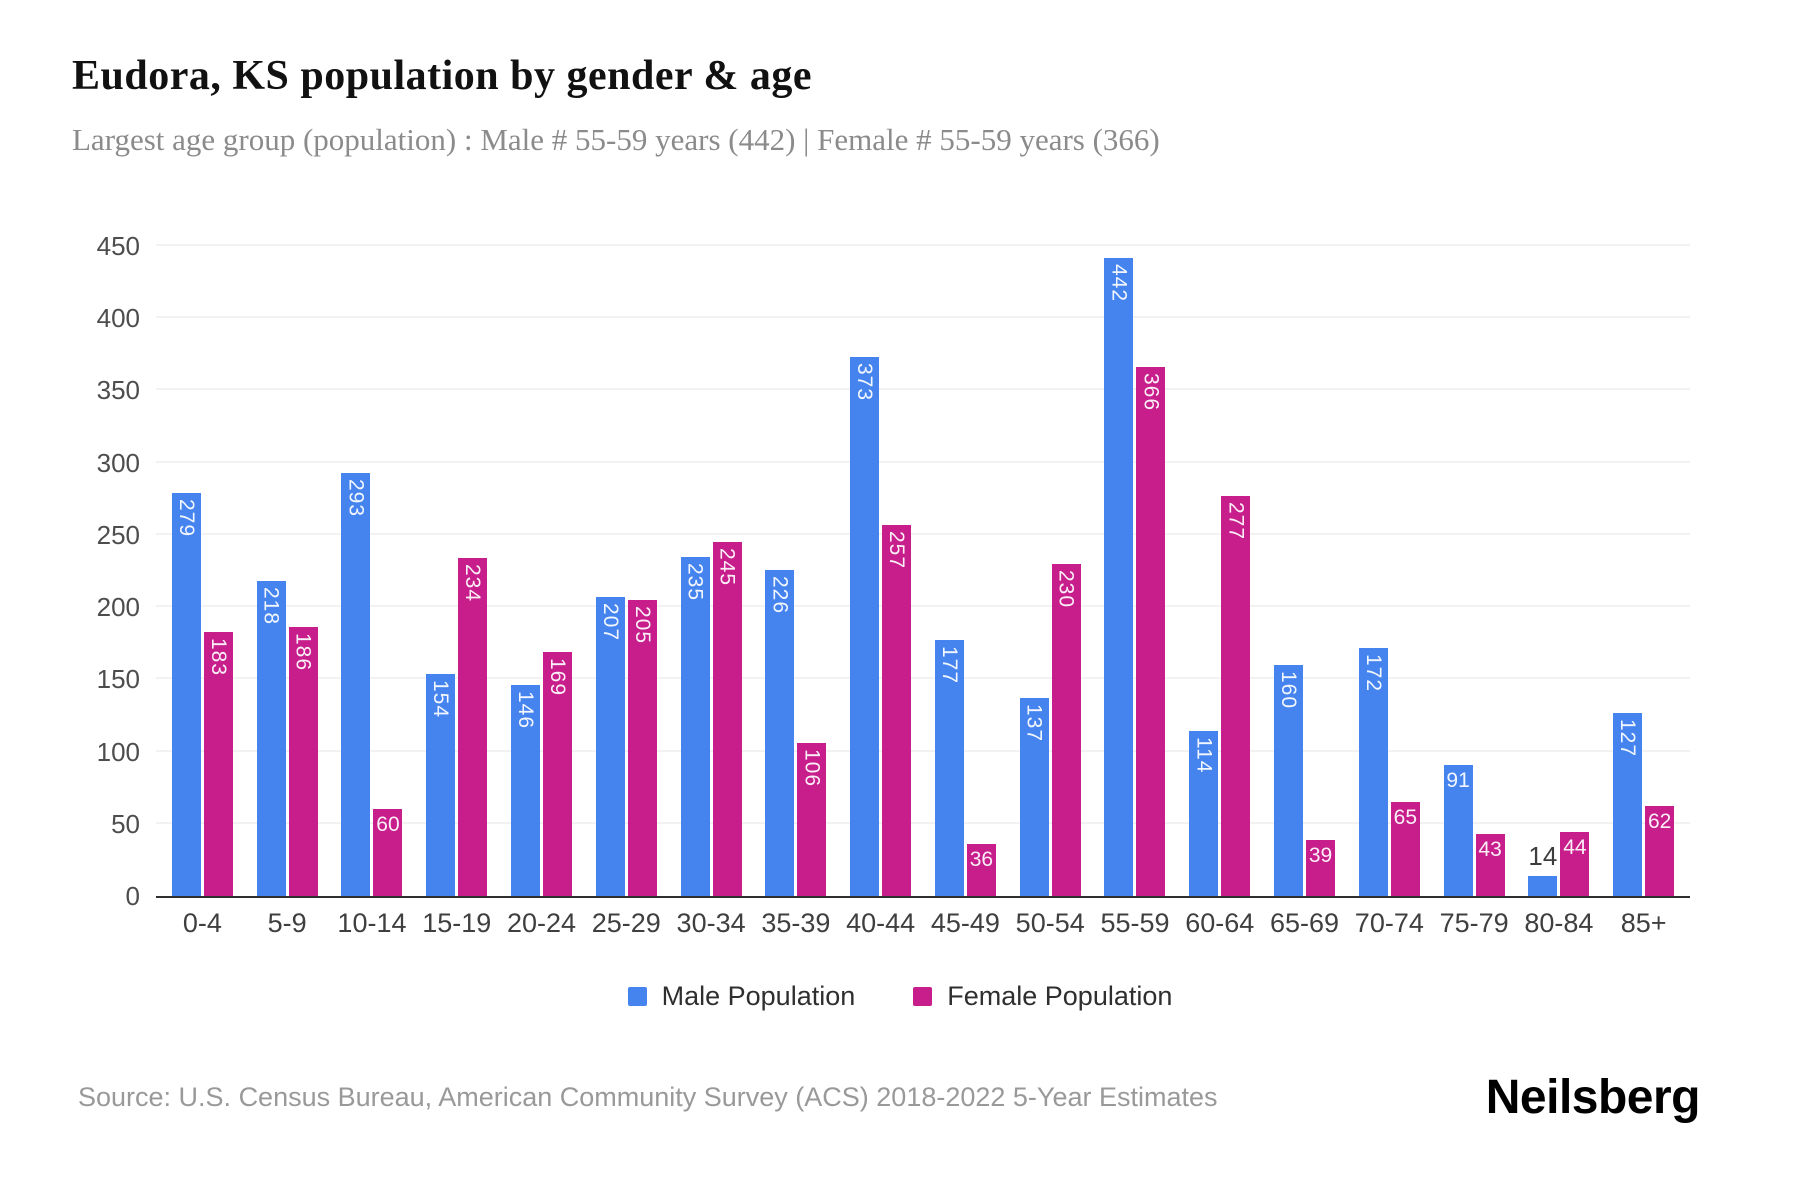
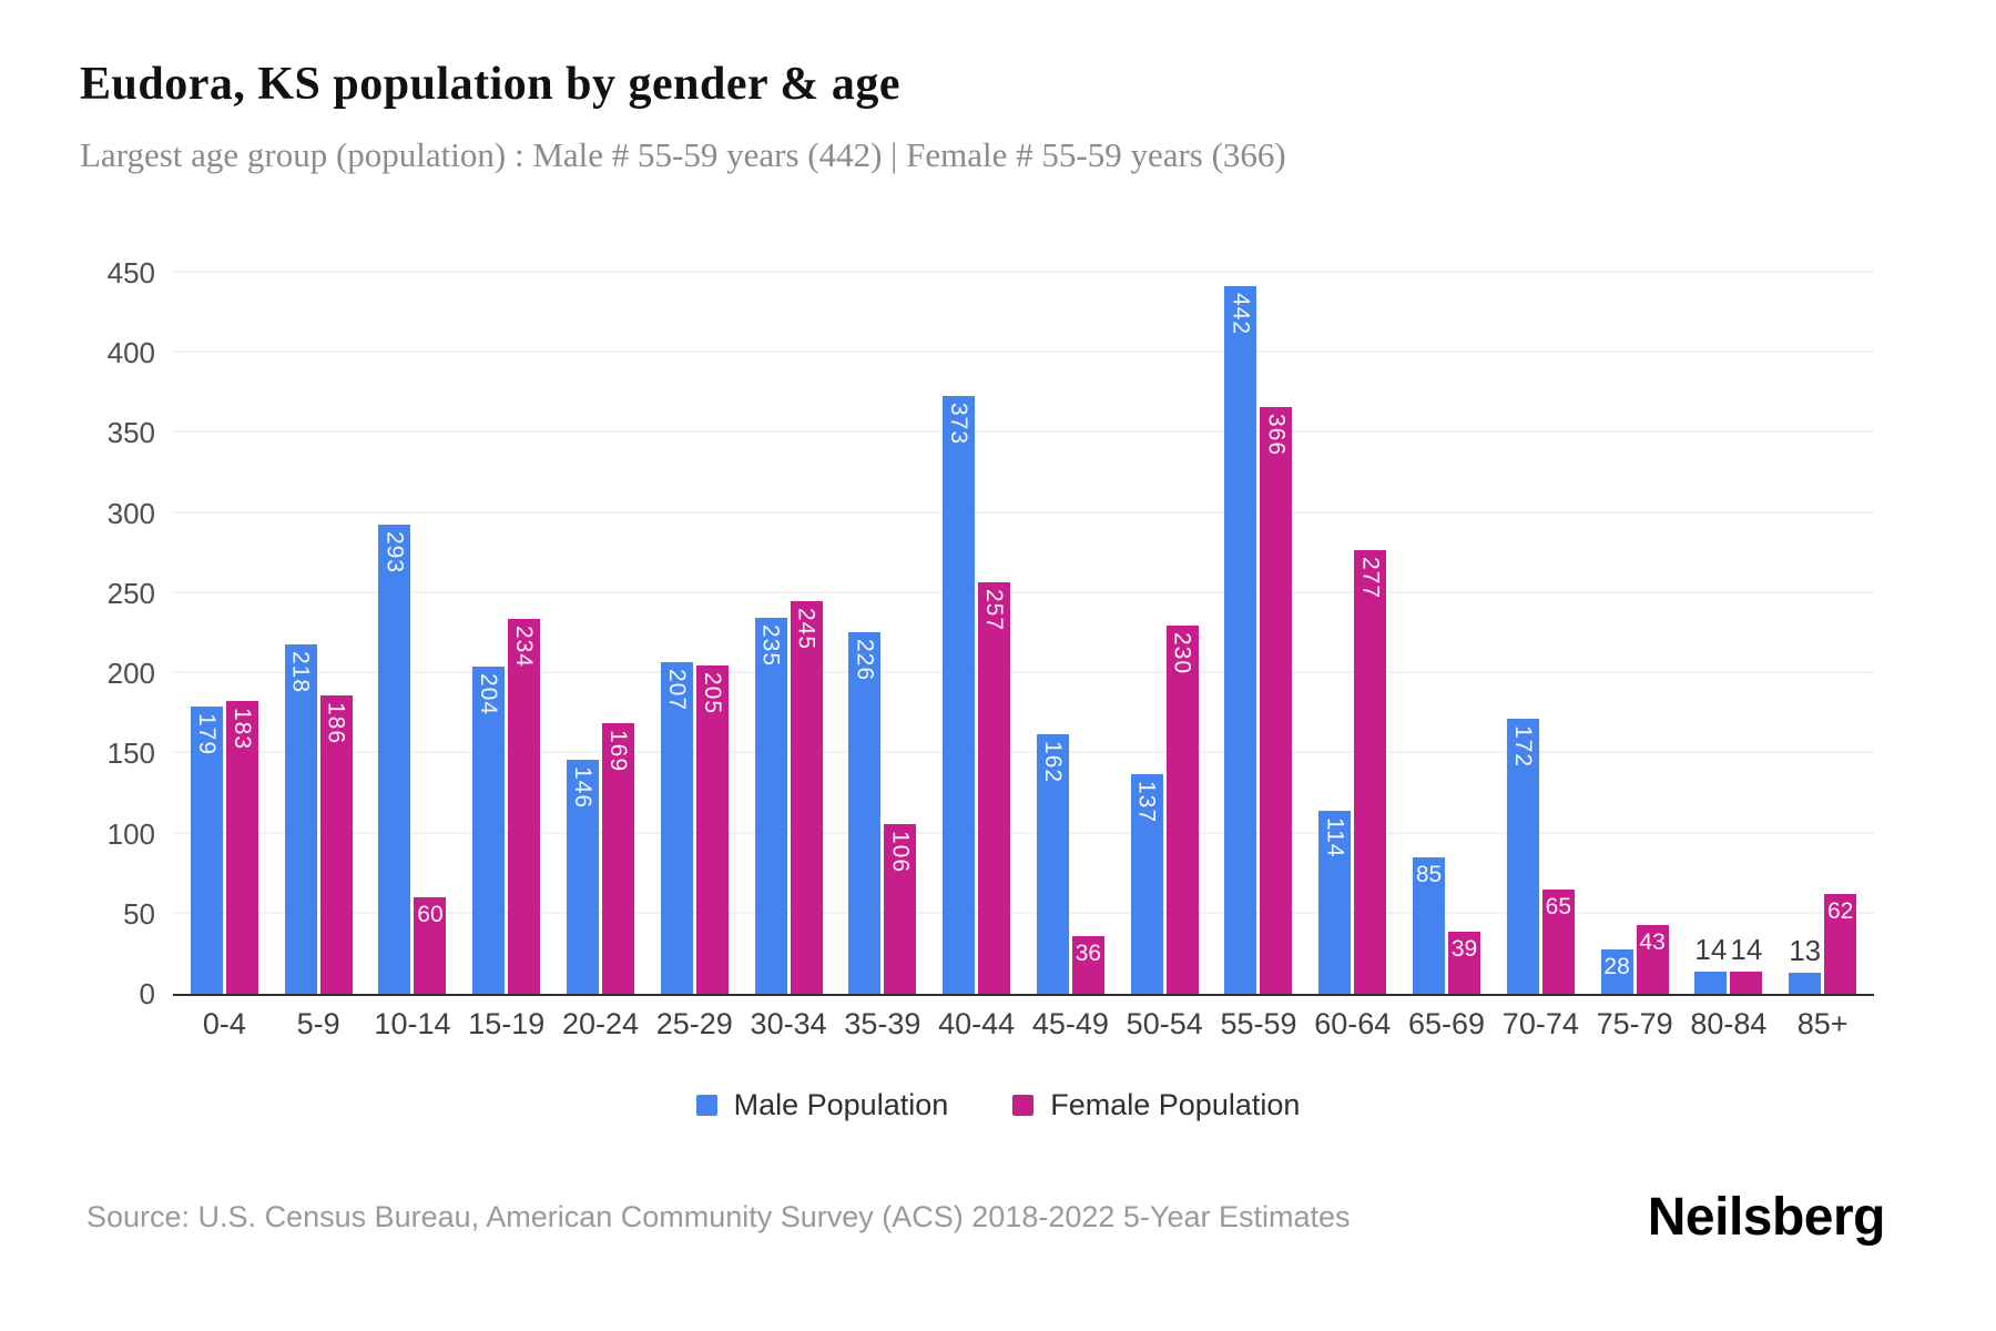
Male Population/0-4: 279 -> 179
Male Population/15-19: 154 -> 204
Male Population/45-49: 177 -> 162
Male Population/65-69: 160 -> 85
Male Population/75-79: 91 -> 28
Female Population/80-84: 44 -> 14
Male Population/85+: 127 -> 13
